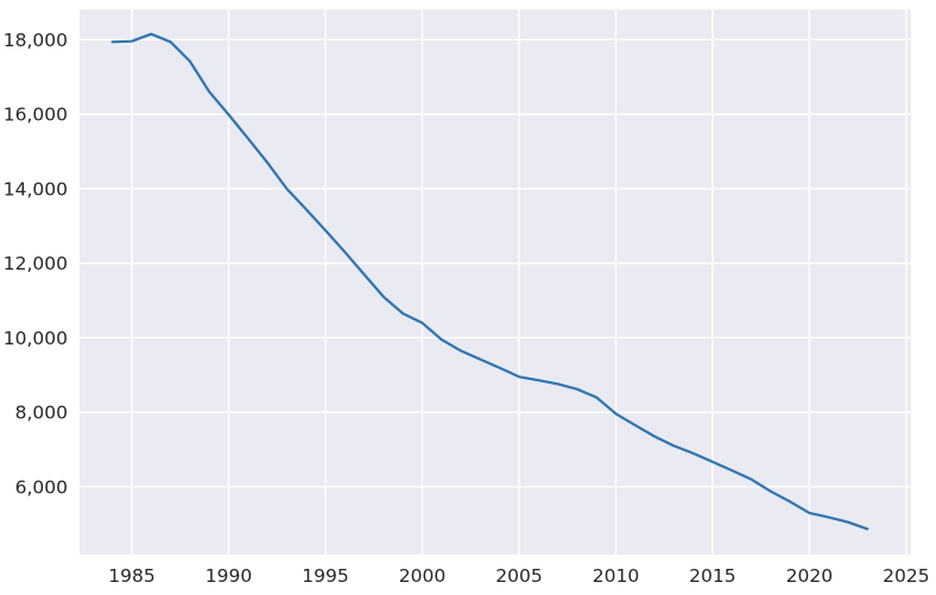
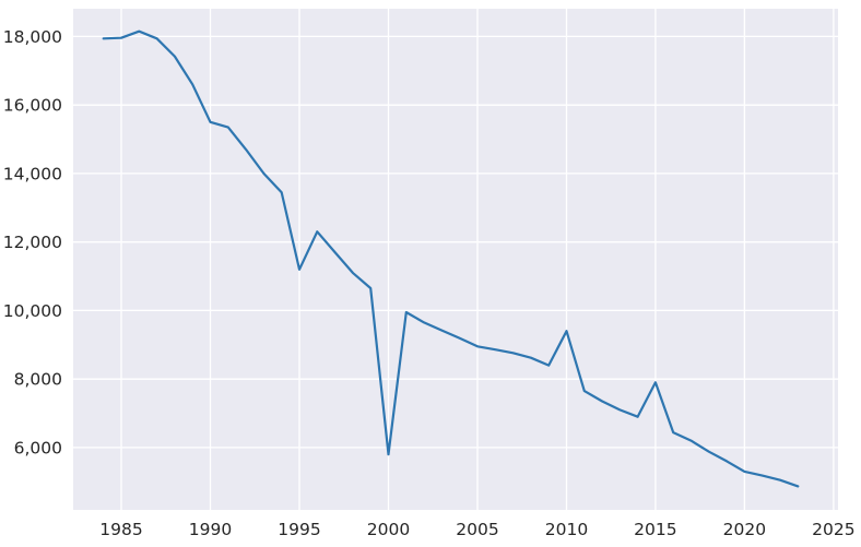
1990: 16000 -> 15500
1995: 12900 -> 11200
2000: 10400 -> 5800
2010: 8000 -> 9400
2015: 6700 -> 7900
